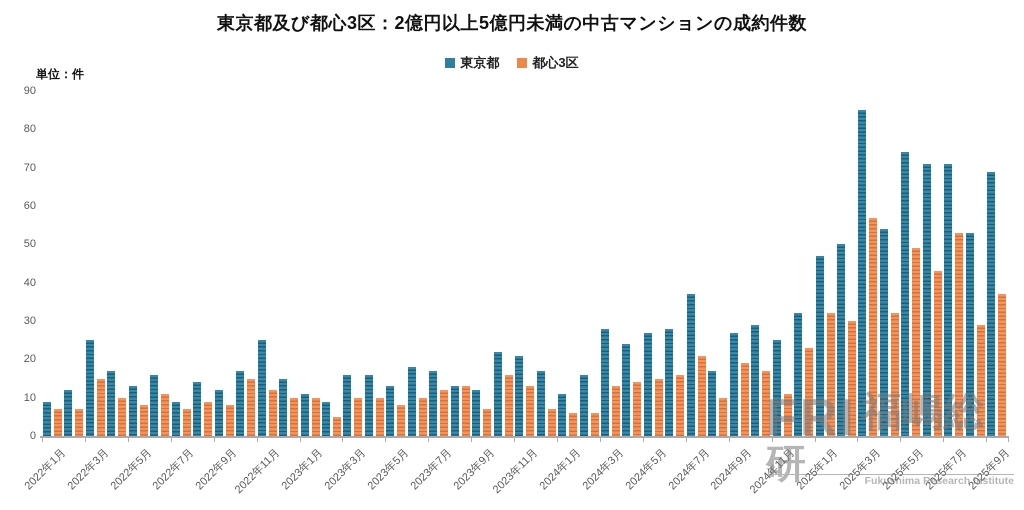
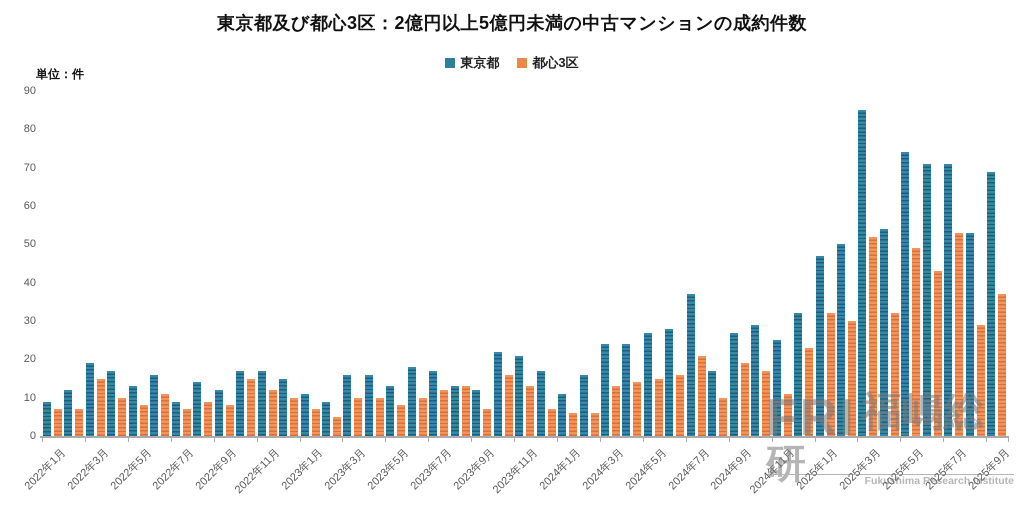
東京都/2022年3月: 25 -> 19
東京都/2022年11月: 25 -> 17
都心3区/2023年1月: 10 -> 7
東京都/2024年3月: 28 -> 24
都心3区/2025年3月: 57 -> 52
